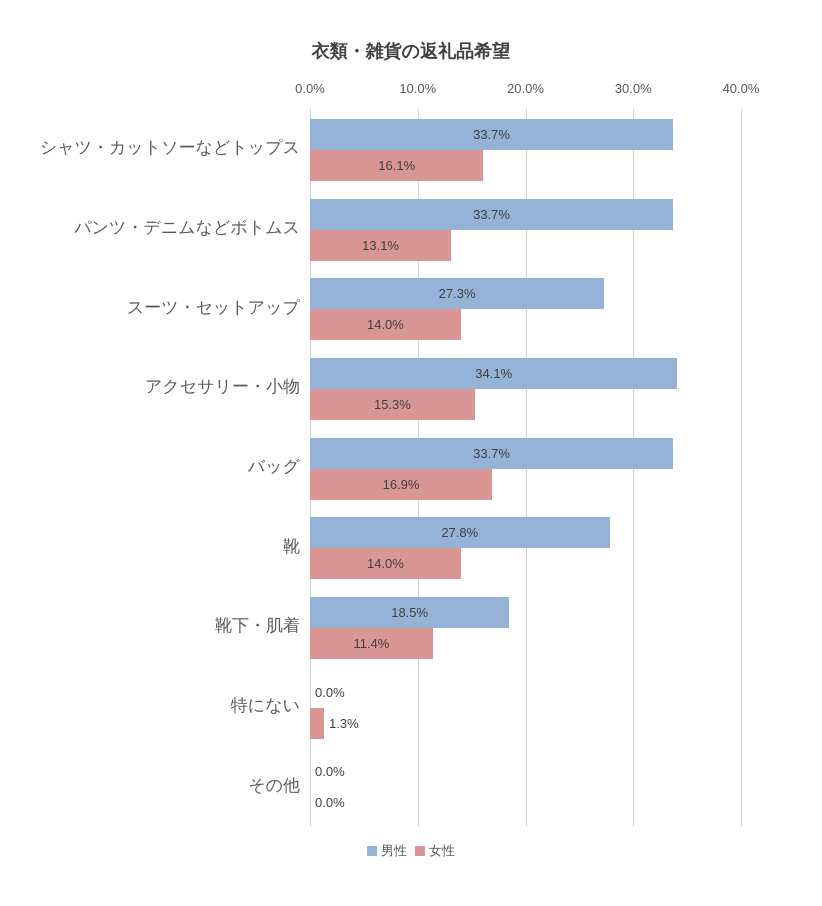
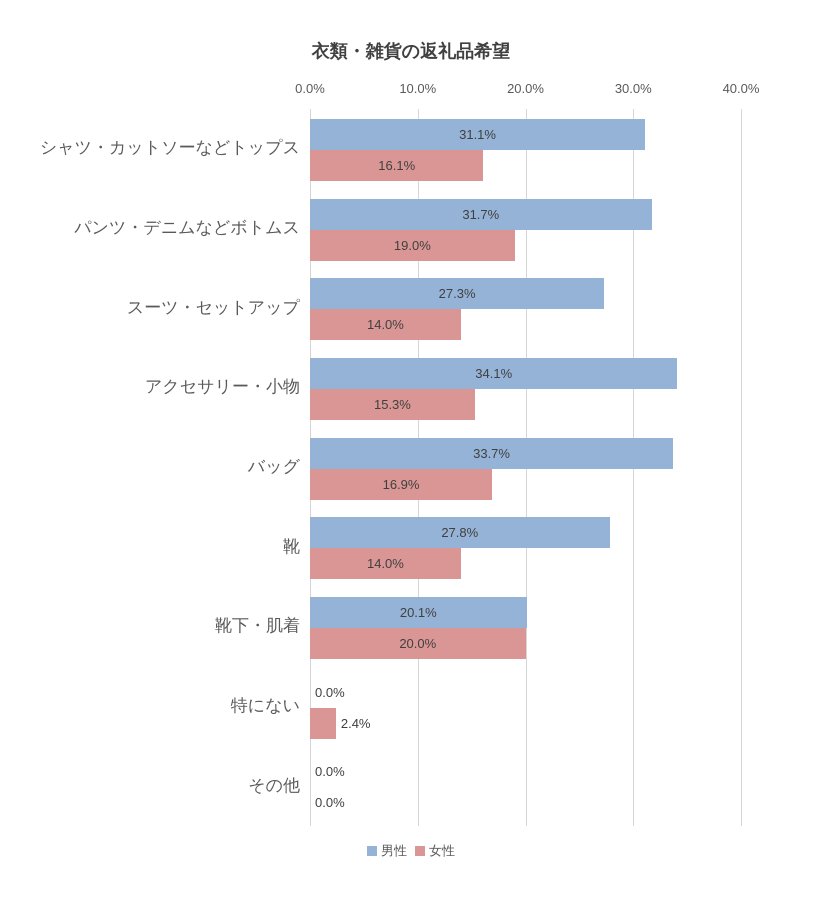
男性/シャツ・カットソーなどトップス: 33.7% -> 31.1%
男性/パンツ・デニムなどボトムス: 33.7% -> 31.7%
女性/パンツ・デニムなどボトムス: 13.1% -> 19.0%
男性/靴下・肌着: 18.5% -> 20.1%
女性/靴下・肌着: 11.4% -> 20.0%
女性/特にない: 1.3% -> 2.4%
